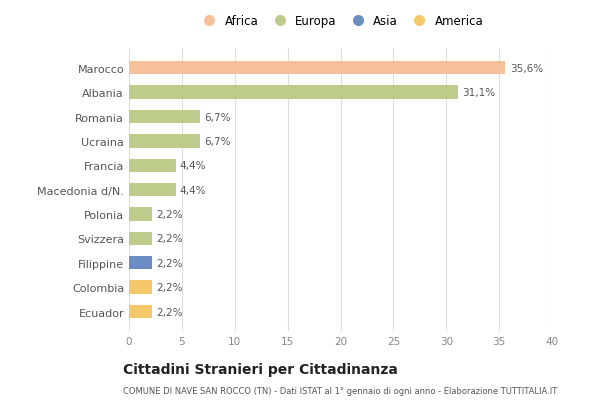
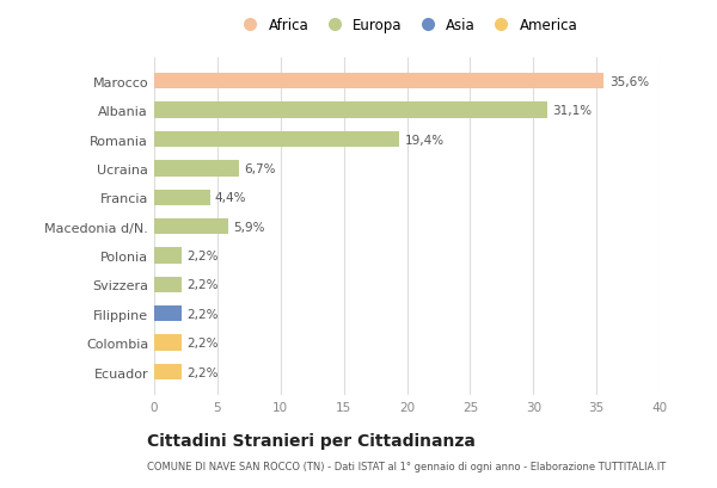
Romania: 6,7% -> 19,4%
Macedonia d/N.: 4,4% -> 5,9%
